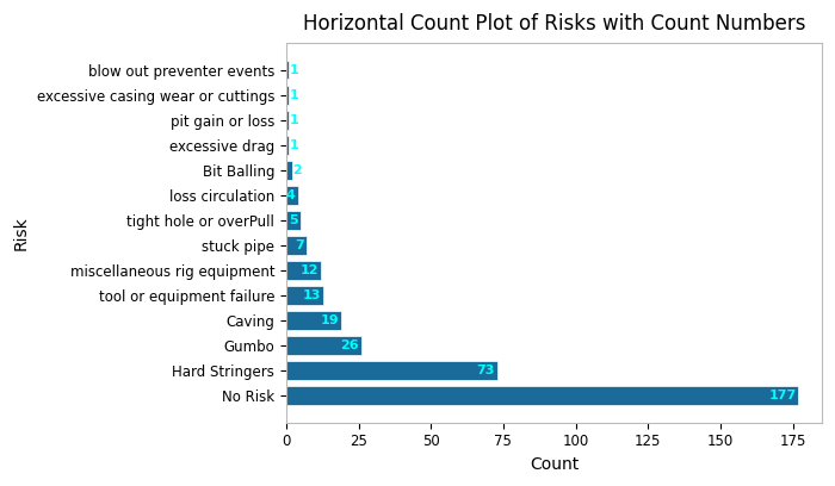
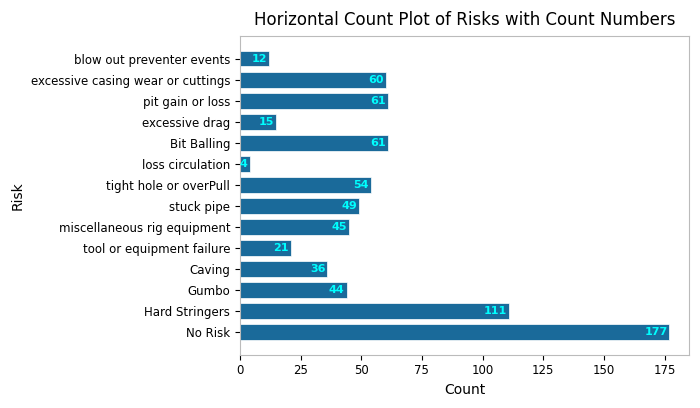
blow out preventer events: 1 -> 12
excessive casing wear or cuttings: 1 -> 60
pit gain or loss: 1 -> 61
excessive drag: 1 -> 15
Bit Balling: 2 -> 61
tight hole or overPull: 5 -> 54
stuck pipe: 7 -> 49
miscellaneous rig equipment: 12 -> 45
tool or equipment failure: 13 -> 21
Caving: 19 -> 36
Gumbo: 26 -> 44
Hard Stringers: 73 -> 111
